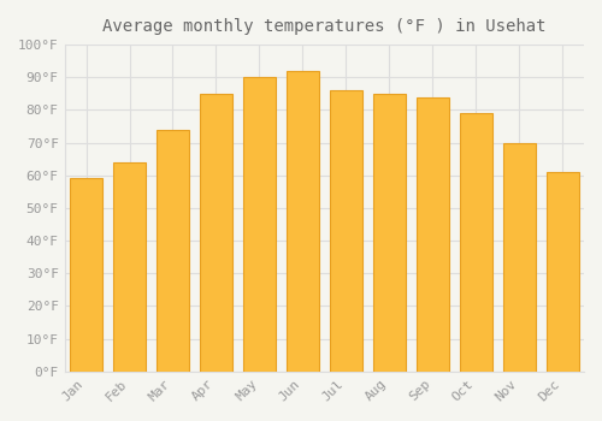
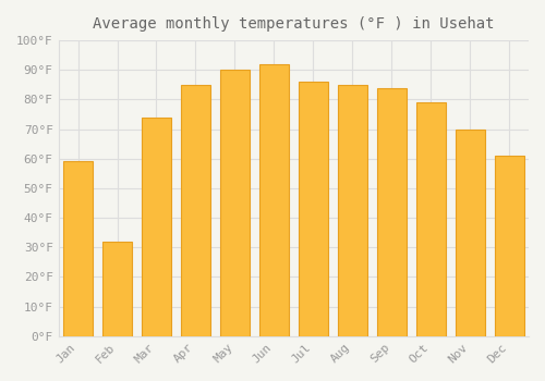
Feb: 64°F -> 32°F
